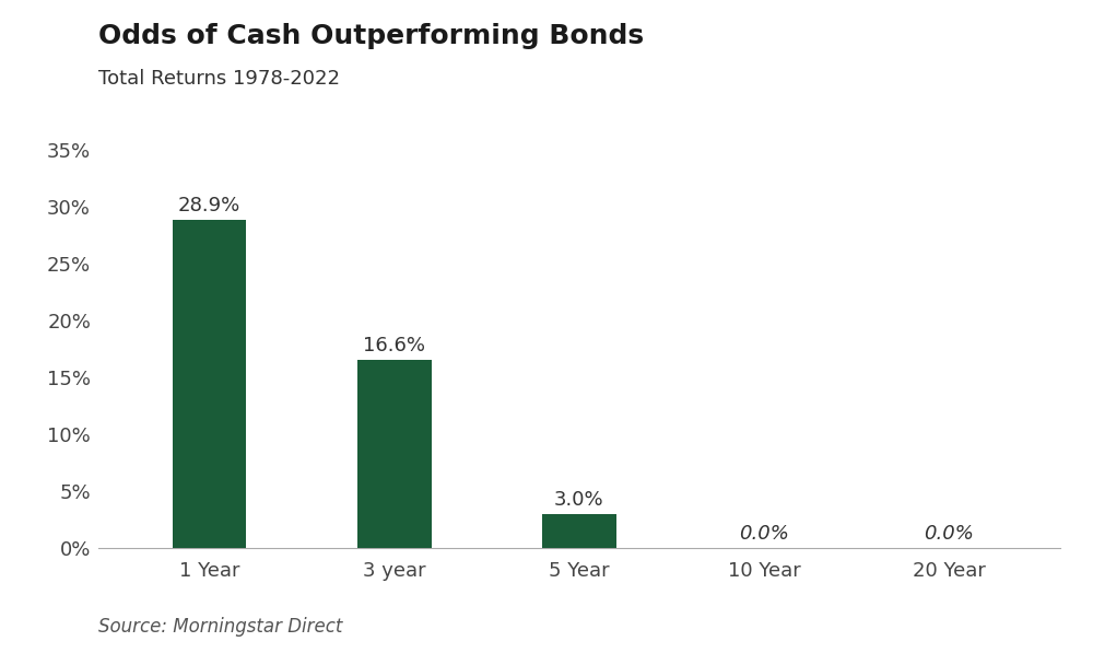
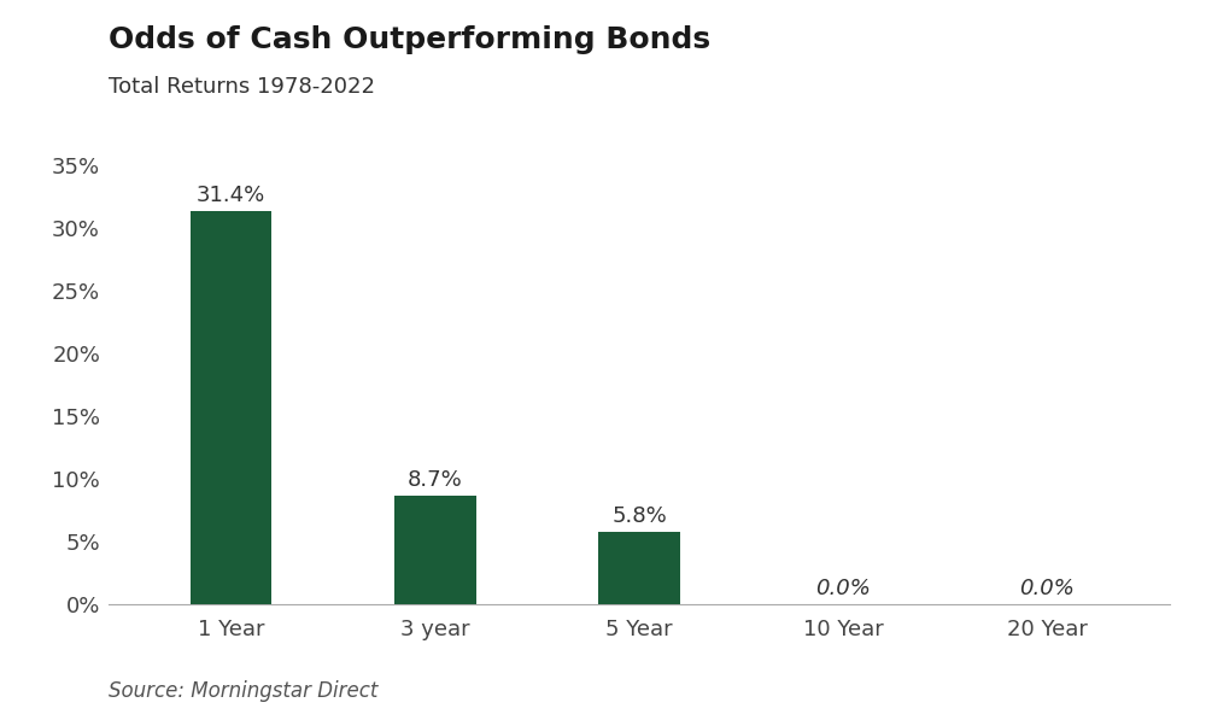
1 Year: 28.9% -> 31.4%
3 year: 16.6% -> 8.7%
5 Year: 3.0% -> 5.8%
